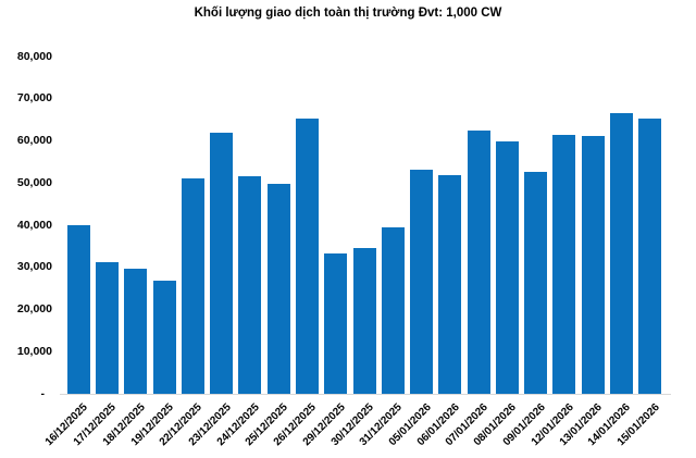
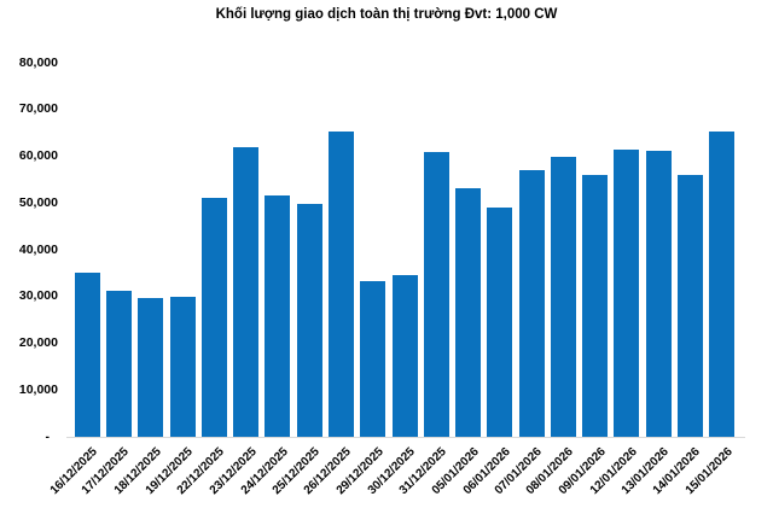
16/12/2025: 40000 -> 35000
19/12/2025: 27000 -> 30000
31/12/2025: 40000 -> 61000
06/01/2026: 52000 -> 49000
07/01/2026: 62000 -> 57000
09/01/2026: 53000 -> 56000
14/01/2026: 67000 -> 56000
